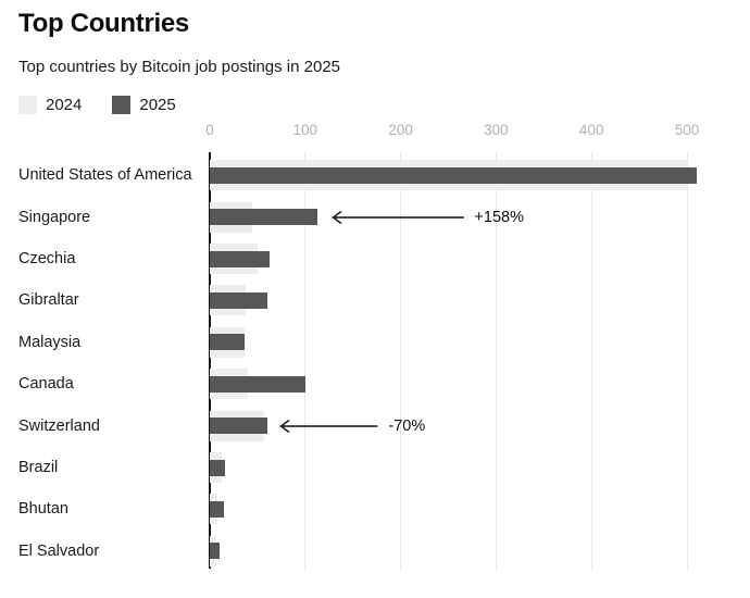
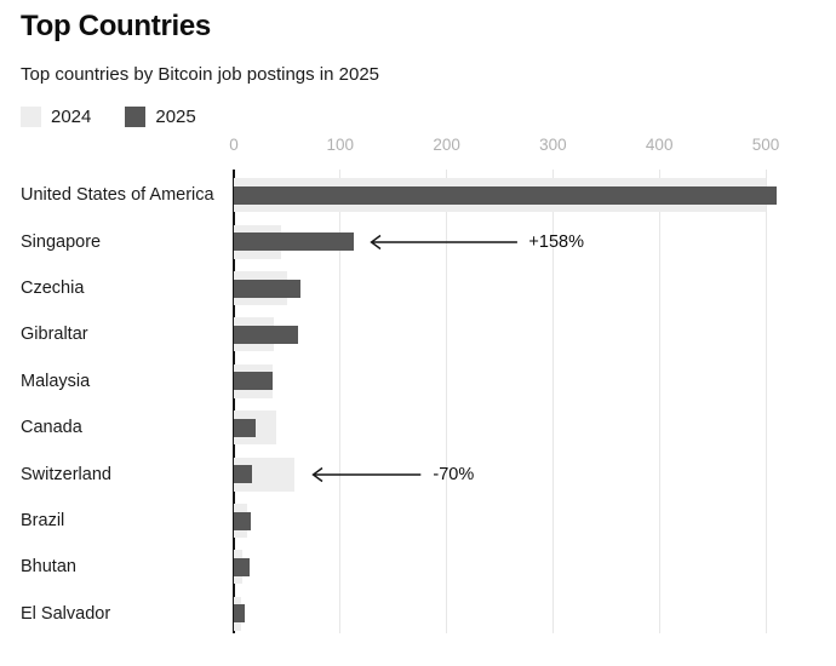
2025/Canada: 100 -> 20
2025/Switzerland: 60 -> 20
